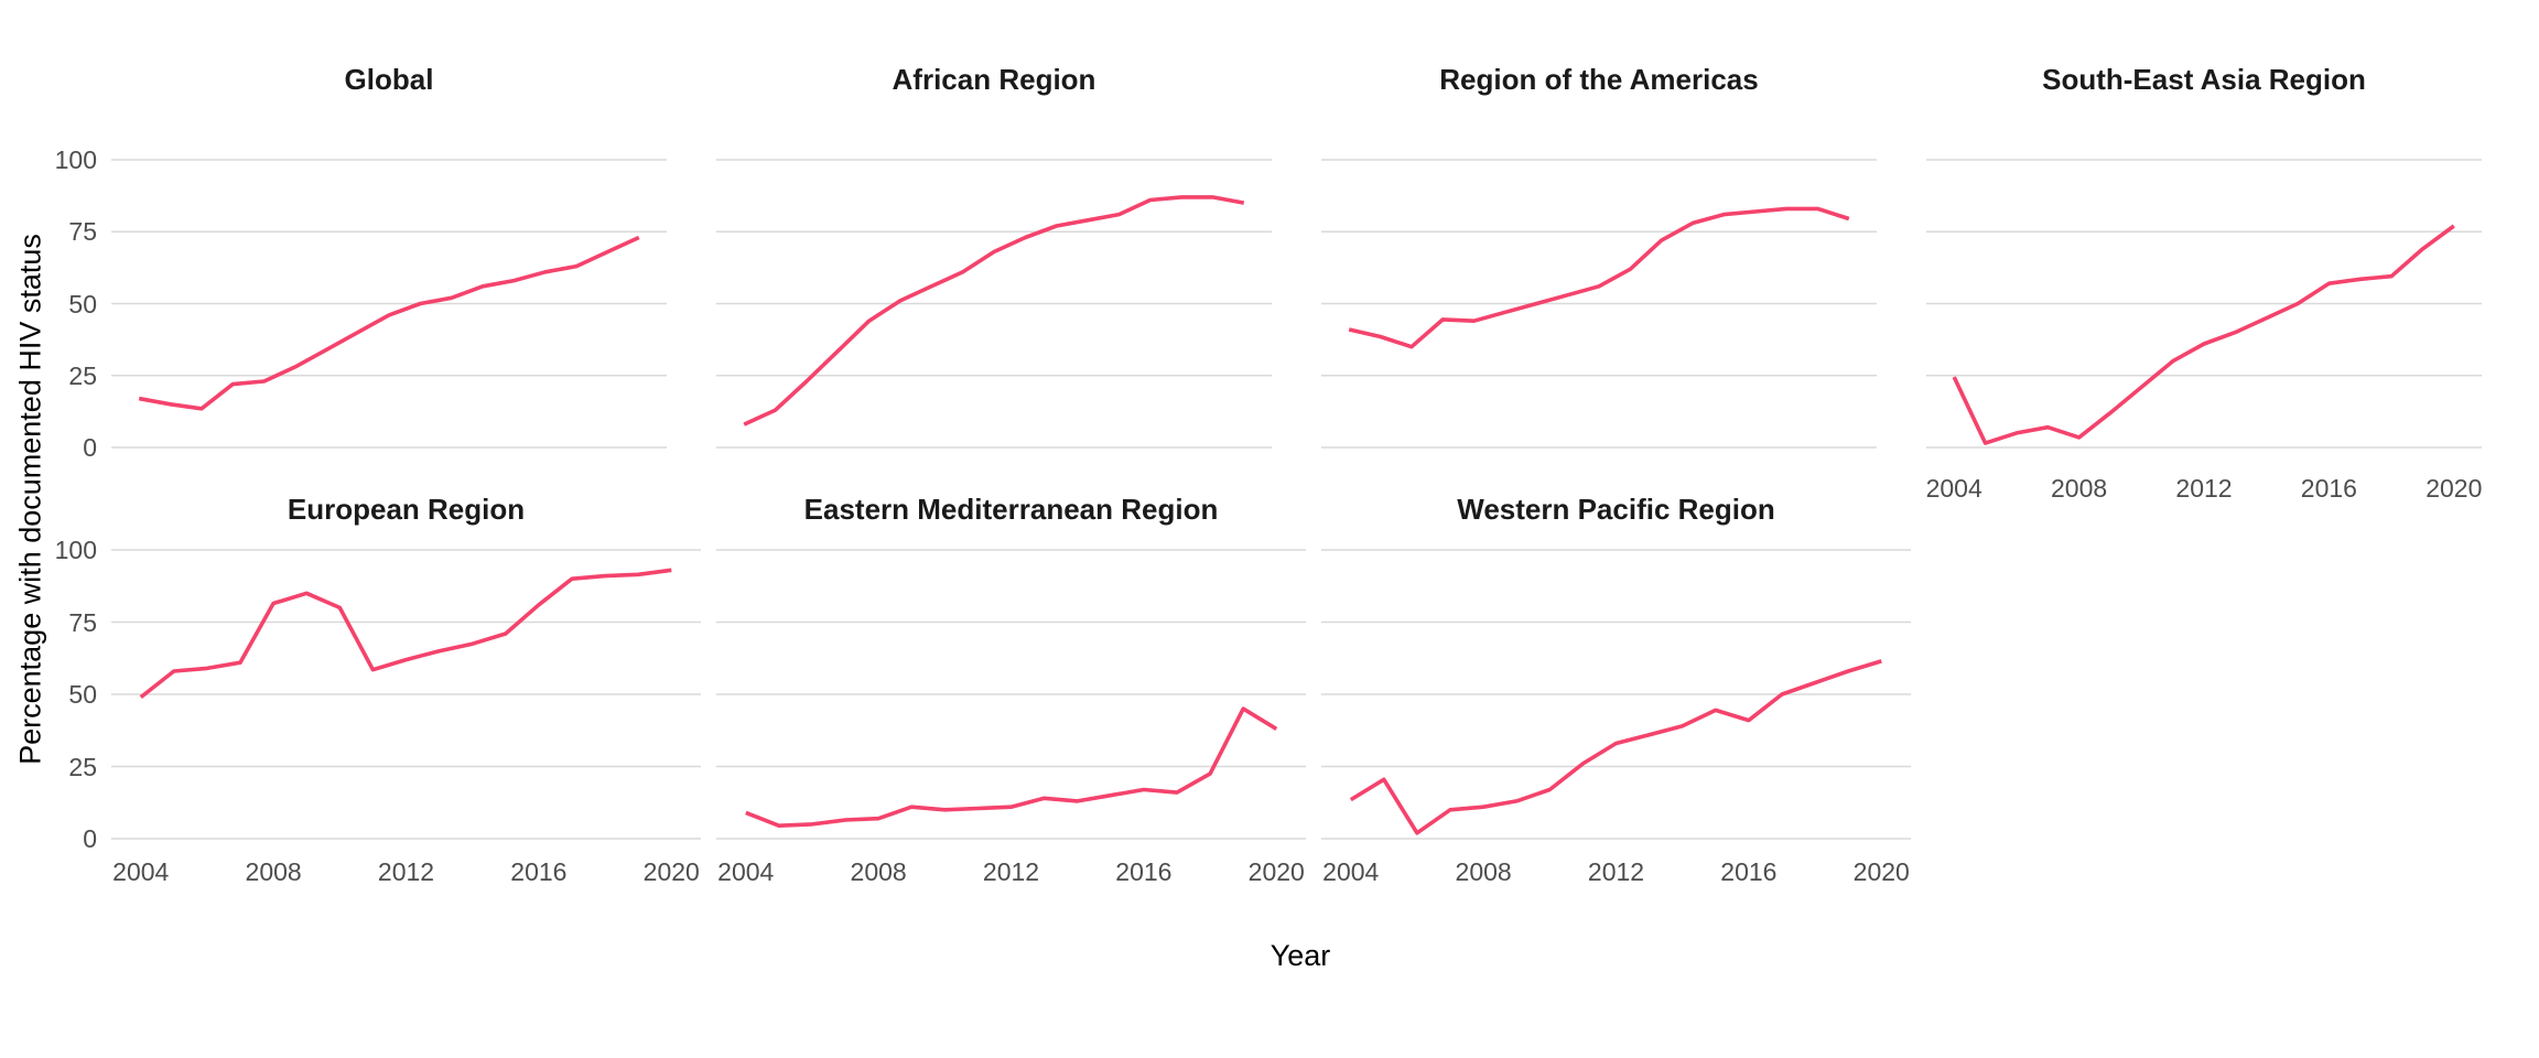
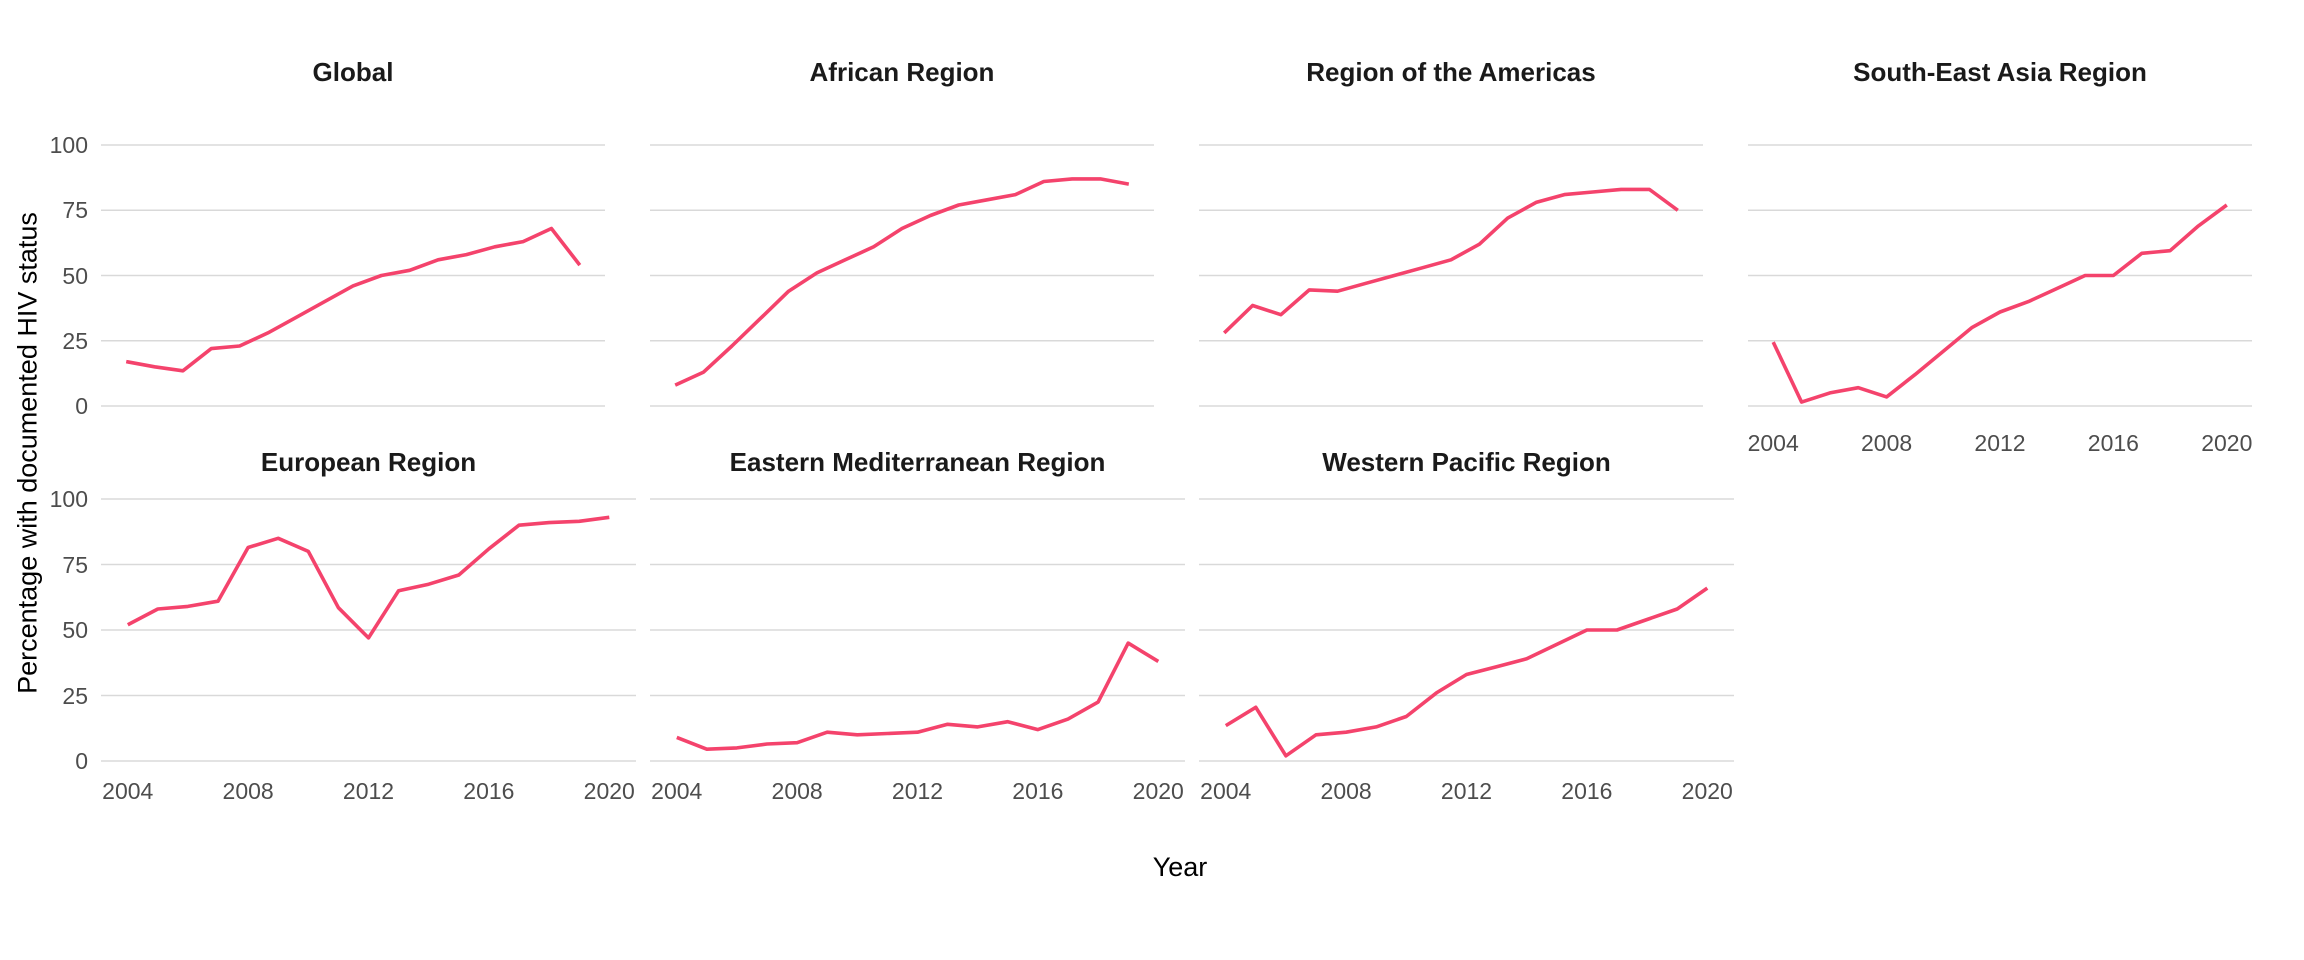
Region of the Americas/2004: 41 -> 28
European Region/2004: 49 -> 52
European Region/2012: 62 -> 47
South-East Asia Region/2016: 57 -> 50
Eastern Mediterranean Region/2016: 17 -> 12
Western Pacific Region/2016: 41 -> 50
Global/2020: 73 -> 54
Region of the Americas/2020: 80 -> 75
Western Pacific Region/2020: 62 -> 66
